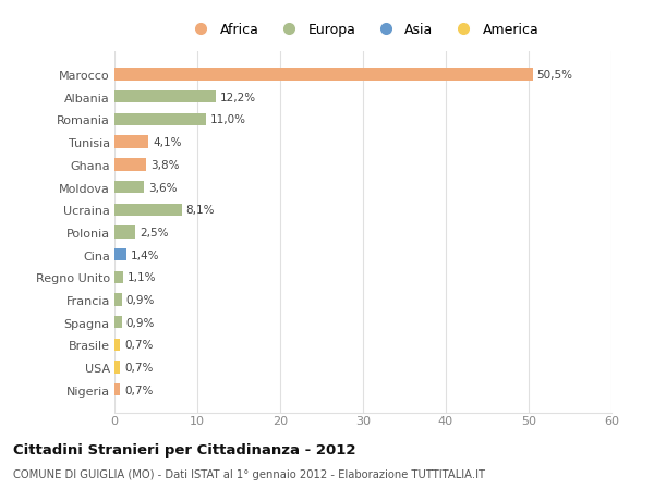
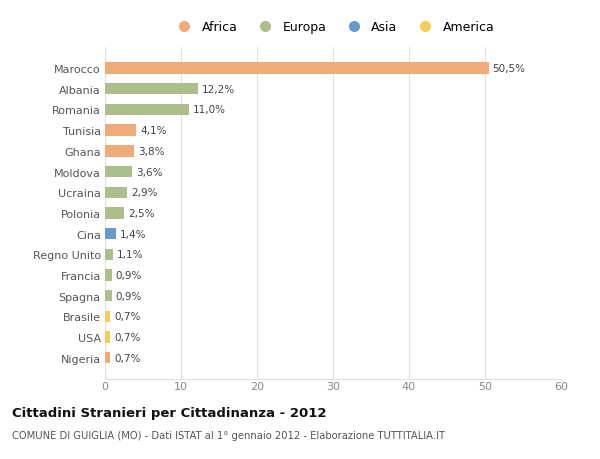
Ucraina: 8,1% -> 2,9%
